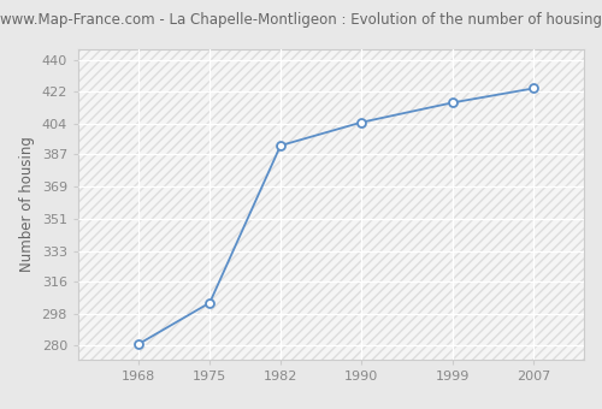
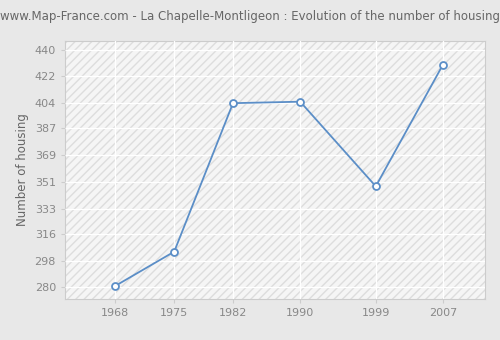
1982: 392 -> 404
1999: 416 -> 348
2007: 424 -> 430
